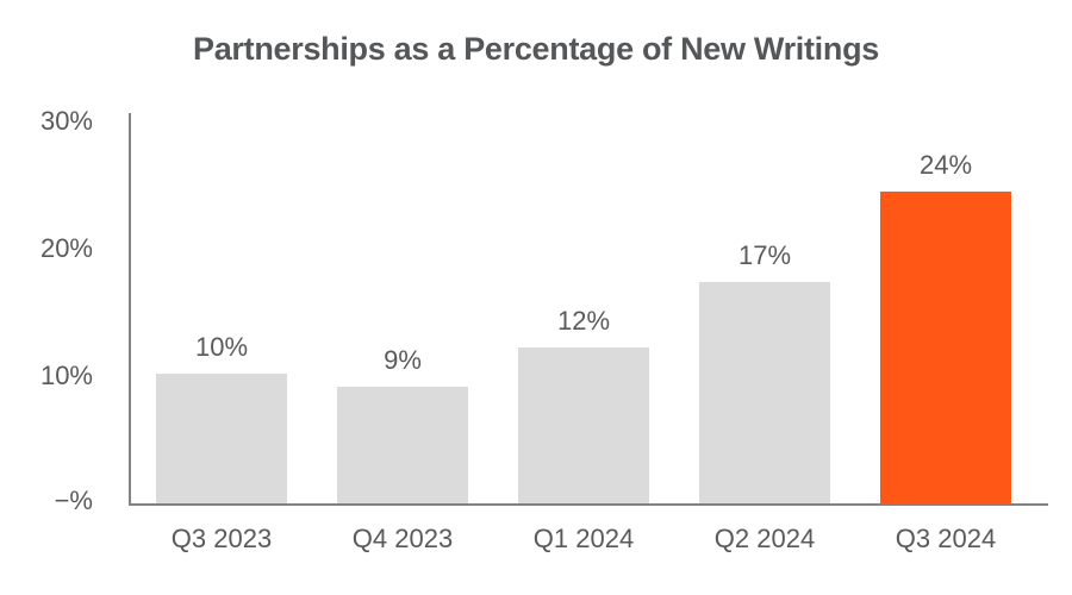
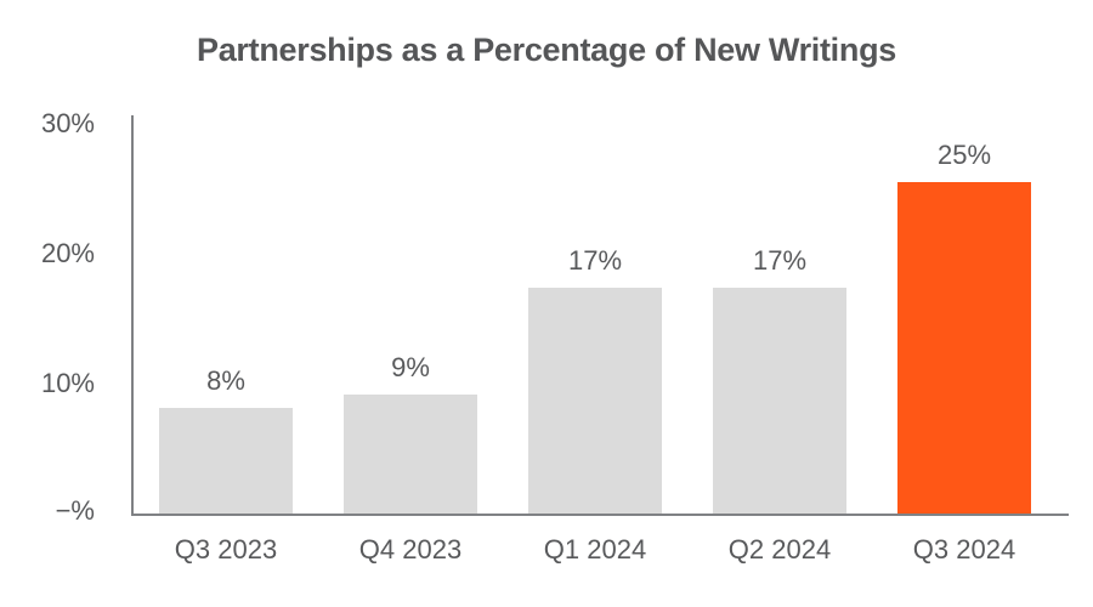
Q3 2023: 10% -> 8%
Q1 2024: 12% -> 17%
Q3 2024: 24% -> 25%
